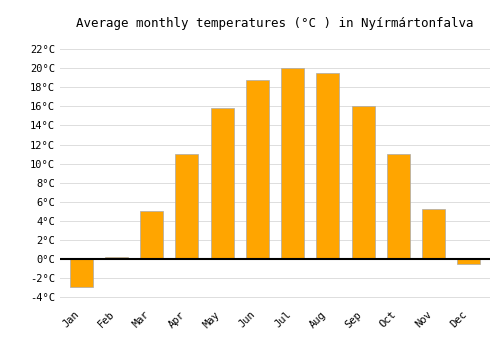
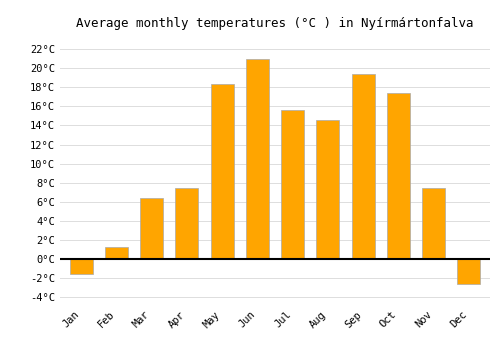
Jan: -3.0°C -> -1.6°C
Feb: 0.2°C -> 1.2°C
Mar: 5.0°C -> 6.4°C
Apr: 11.0°C -> 7.4°C
May: 15.8°C -> 18.4°C
Jun: 18.8°C -> 21.0°C
Jul: 20.0°C -> 15.6°C
Aug: 19.5°C -> 14.6°C
Sep: 16.0°C -> 19.4°C
Oct: 11.0°C -> 17.4°C
Nov: 5.2°C -> 7.4°C
Dec: -0.5°C -> -2.6°C
